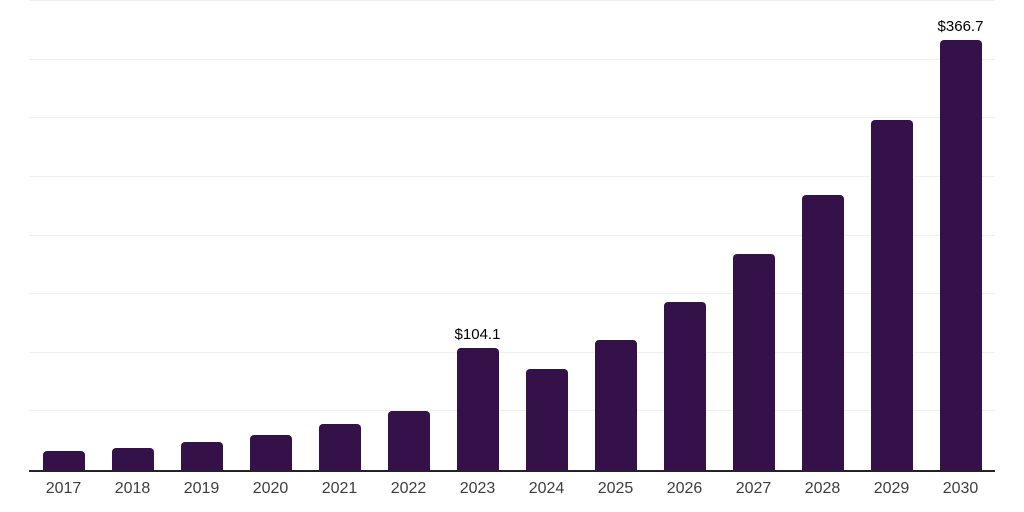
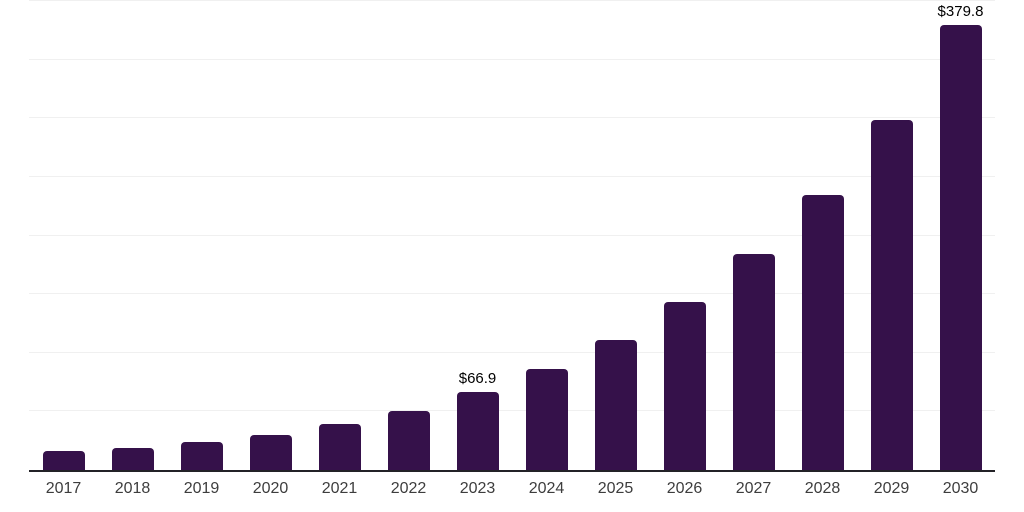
2023: $104.1 -> $66.9
2030: $366.7 -> $379.8
